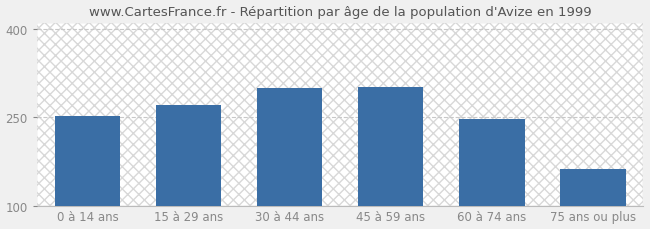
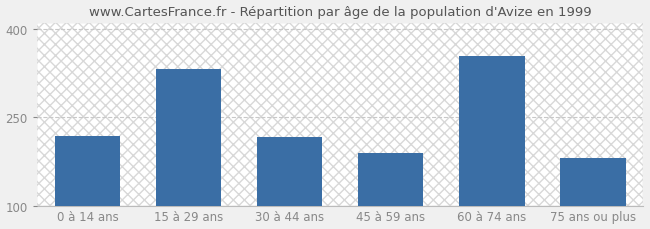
0 à 14 ans: 252 -> 218
15 à 29 ans: 270 -> 332
30 à 44 ans: 300 -> 216
45 à 59 ans: 302 -> 190
60 à 74 ans: 247 -> 354
75 ans ou plus: 162 -> 180
